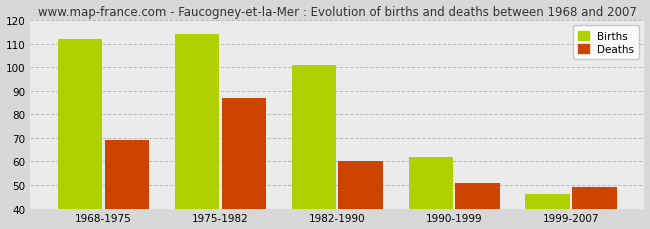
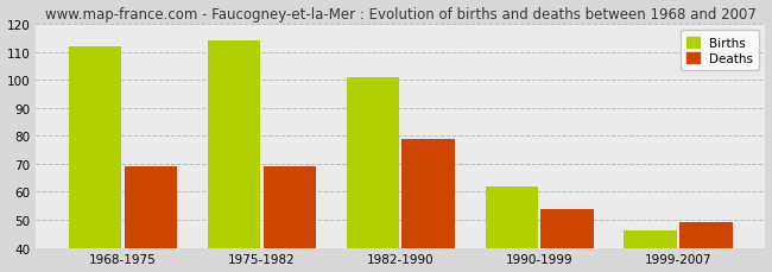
Deaths/1975-1982: 87 -> 69
Deaths/1982-1990: 60 -> 79
Deaths/1990-1999: 51 -> 54
